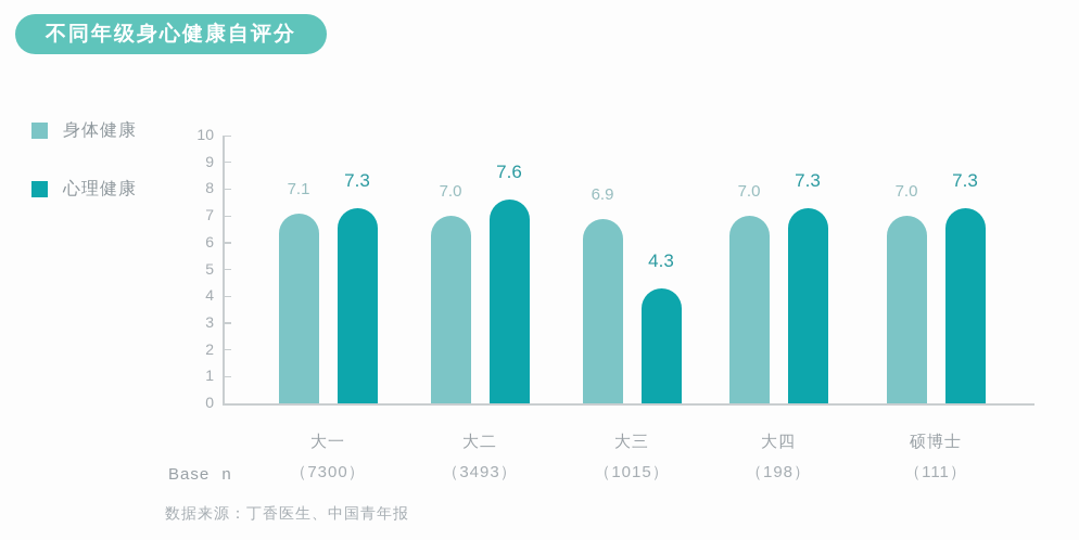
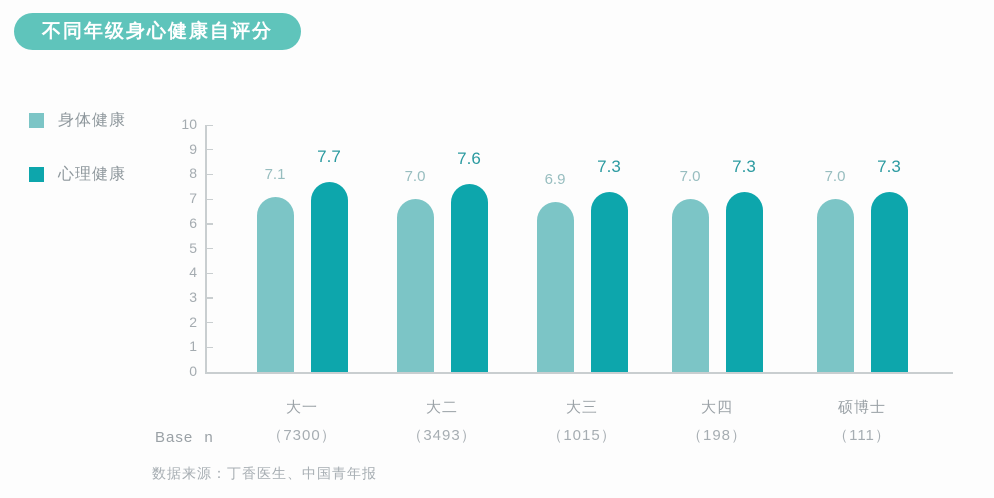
心理健康/大一: 7.3 -> 7.7
心理健康/大三: 4.3 -> 7.3
